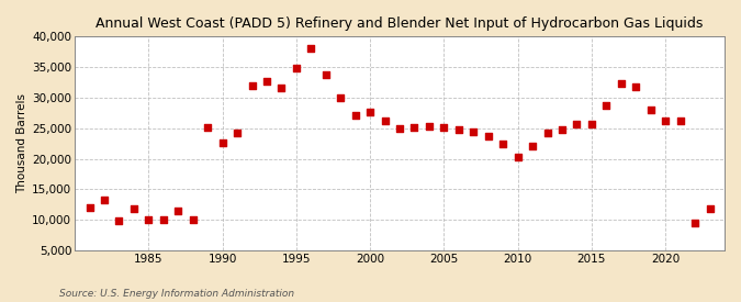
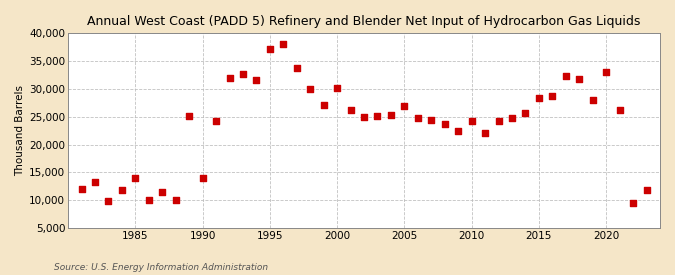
1985: 10,000 -> 14,000
1990: 22,700 -> 14,000
1995: 34,900 -> 37,200
2000: 27,600 -> 30,200
2005: 25,200 -> 27,000
2010: 20,200 -> 24,200
2015: 25,700 -> 28,400
2020: 26,300 -> 33,000
